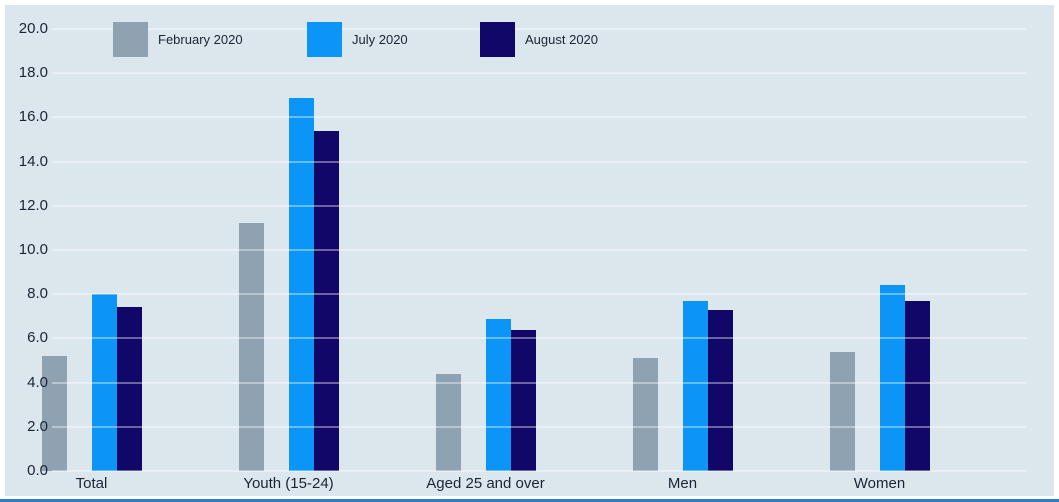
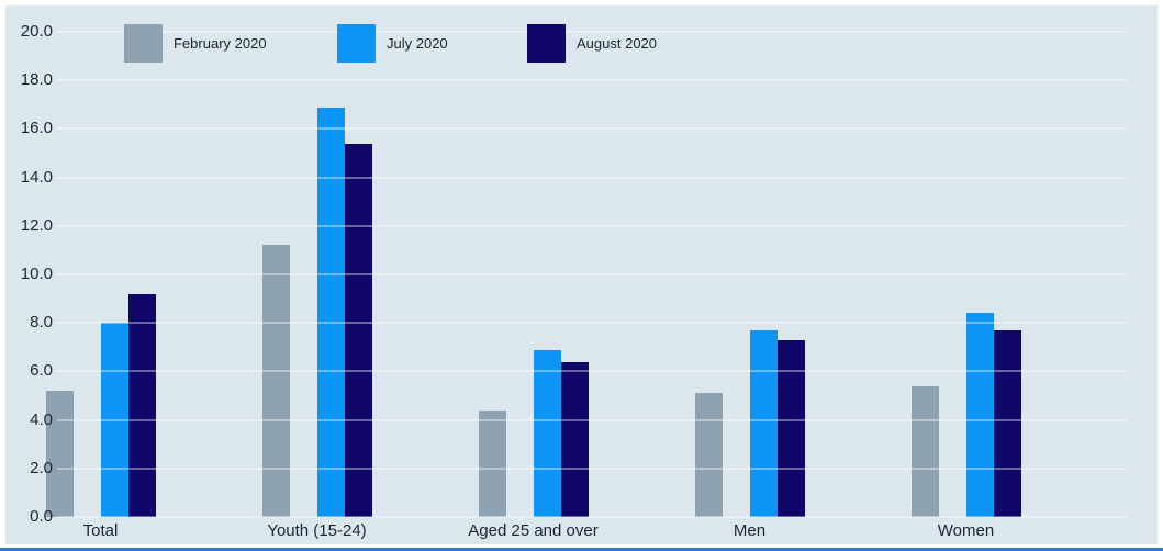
August 2020/Total: 7.4 -> 9.2
